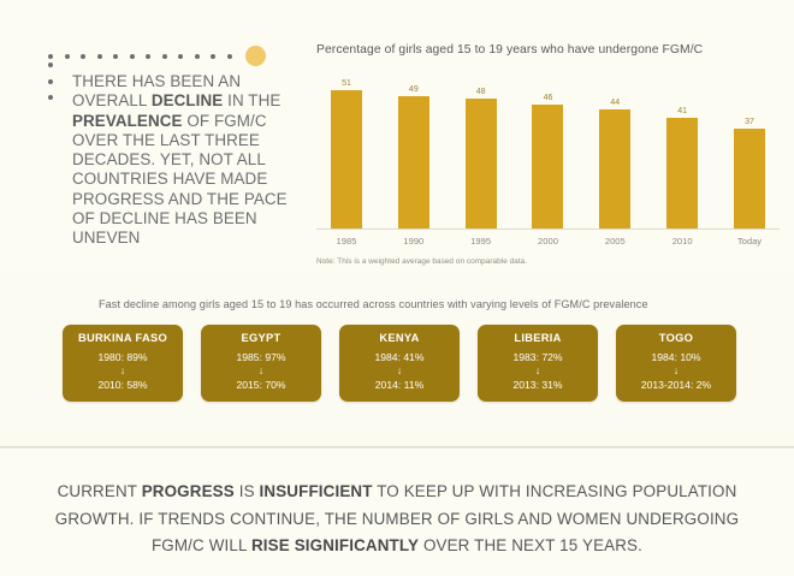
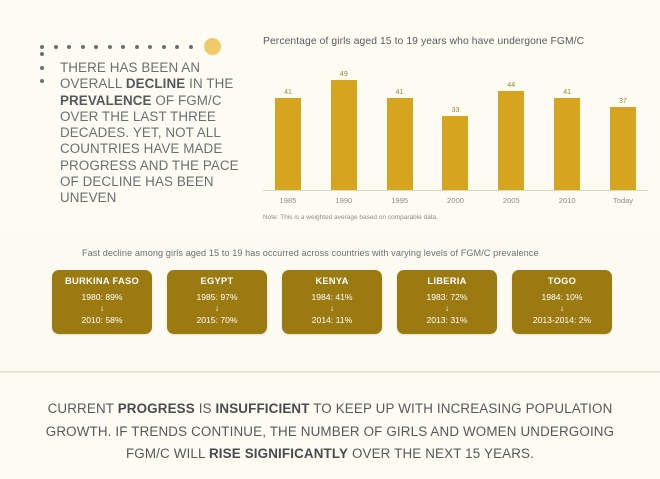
1985: 51 -> 41
1995: 48 -> 41
2000: 46 -> 33
